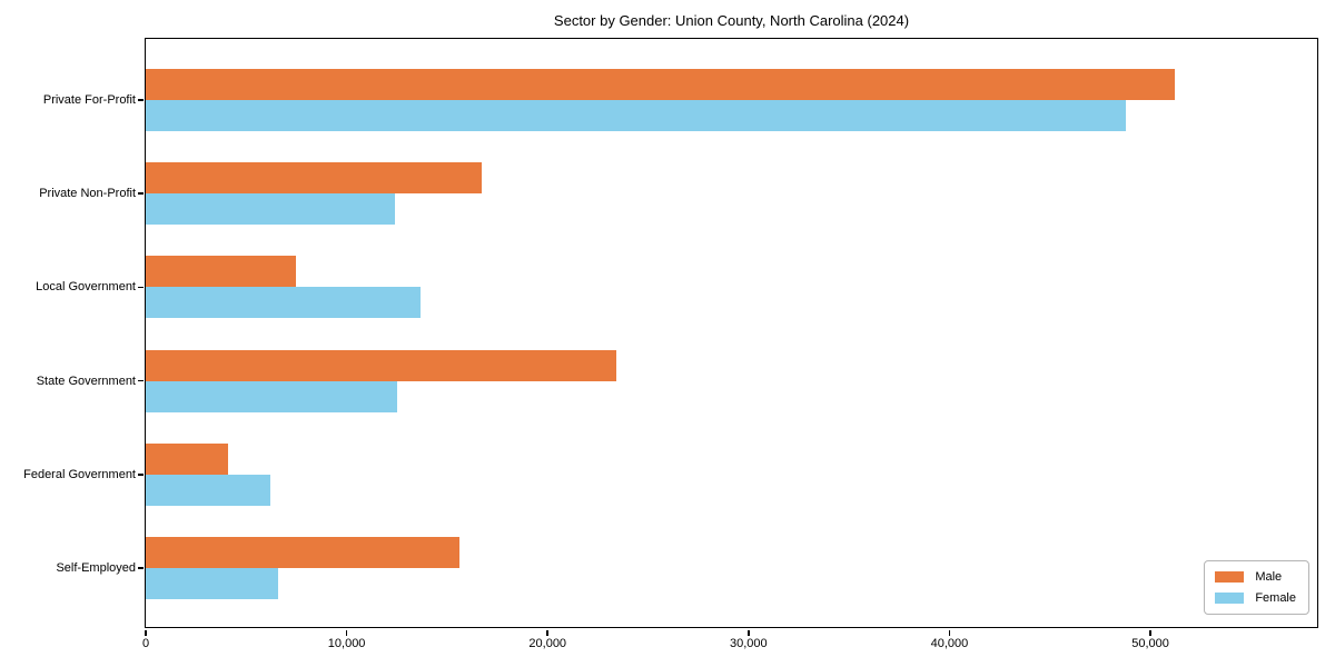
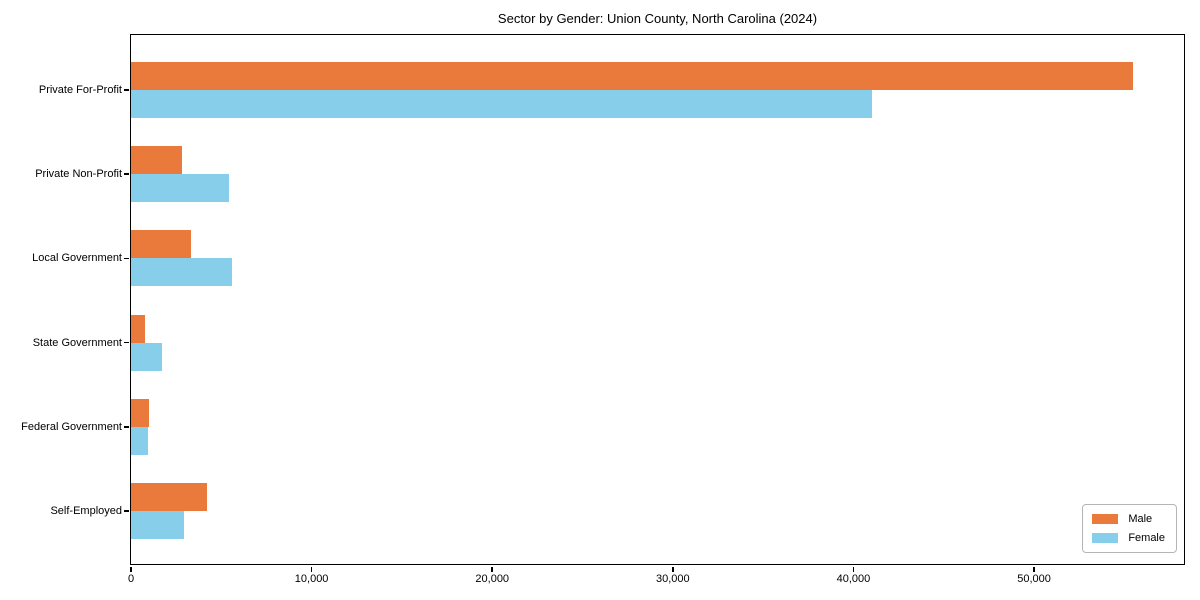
Male/Private For-Profit: 51200 -> 55500
Female/Private For-Profit: 48800 -> 41000
Male/Private Non-Profit: 16700 -> 2800
Female/Private Non-Profit: 12400 -> 5400
Male/Local Government: 7500 -> 3300
Female/Local Government: 13700 -> 5600
Male/State Government: 23400 -> 800
Female/State Government: 12500 -> 1700
Male/Federal Government: 4100 -> 1000
Female/Federal Government: 6200 -> 1000
Male/Self-Employed: 15600 -> 4200
Female/Self-Employed: 6600 -> 3000
